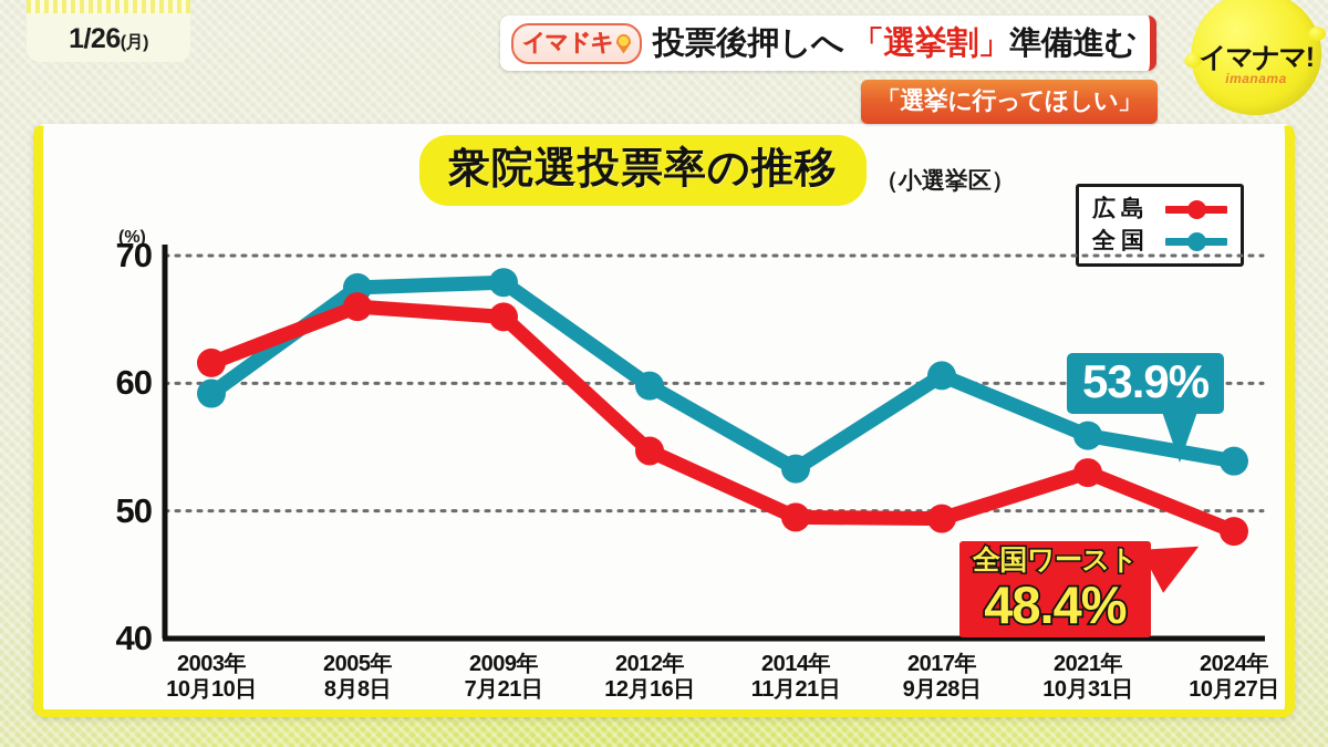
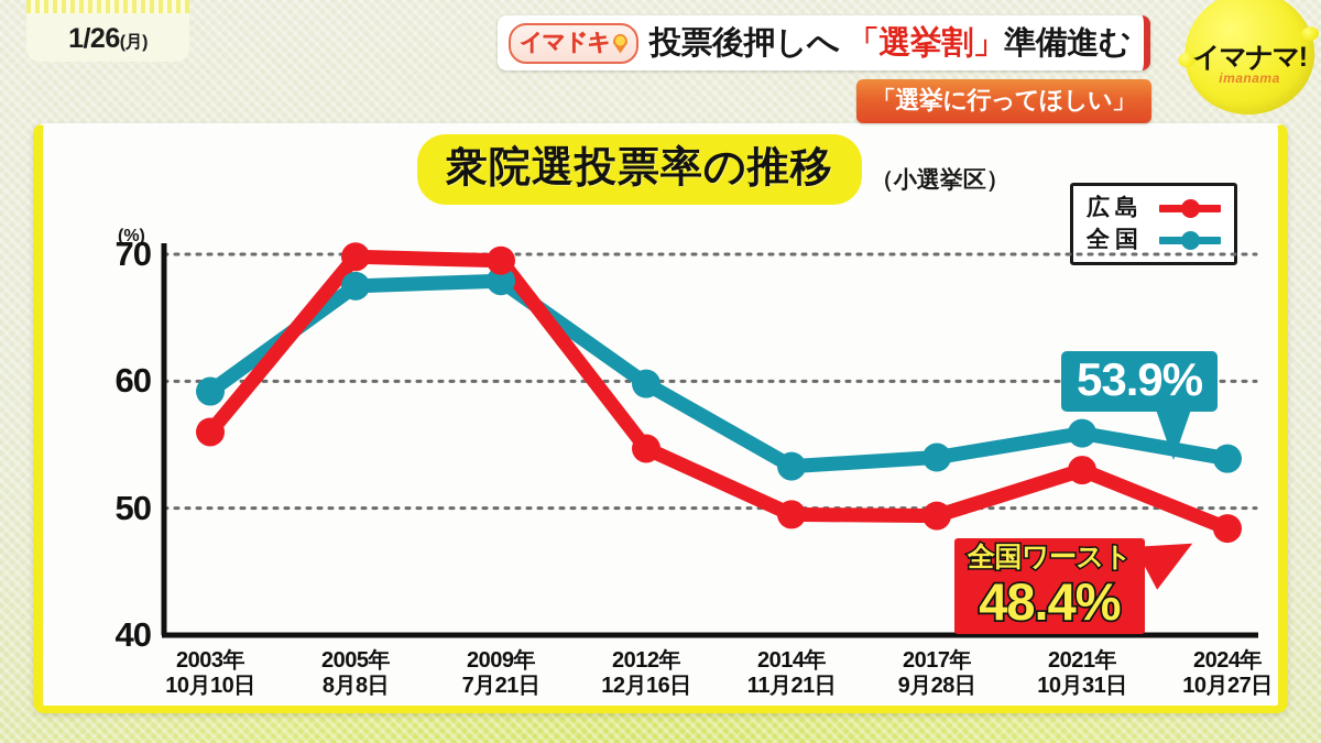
広島/2003年 10月10日: 61.6 -> 56.0
広島/2005年 8月8日: 66.0 -> 69.8
広島/2009年 7月21日: 65.2 -> 69.5
全国/2017年 9月28日: 60.6 -> 54.0
